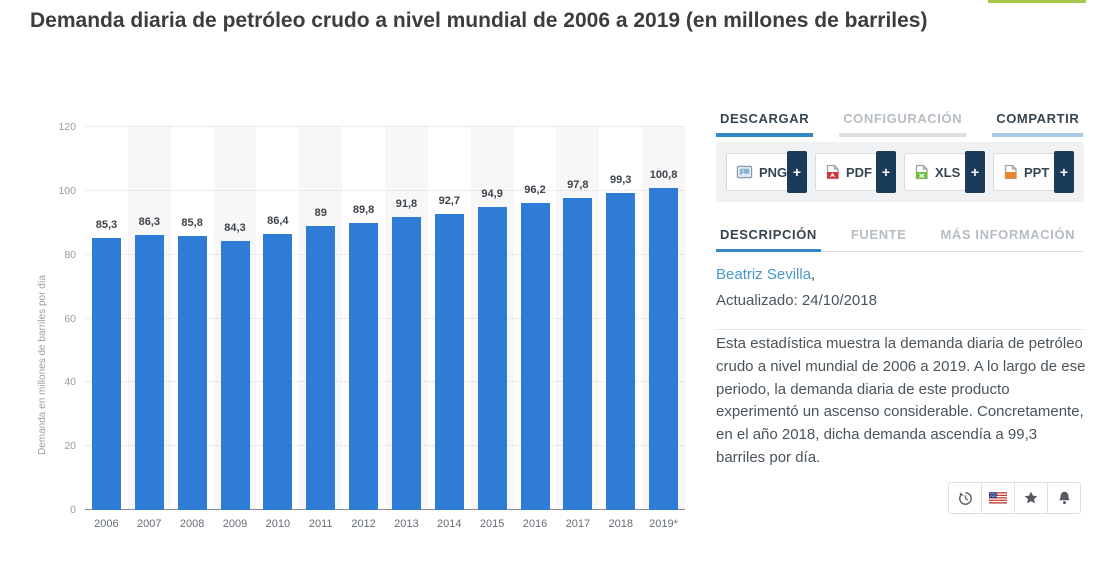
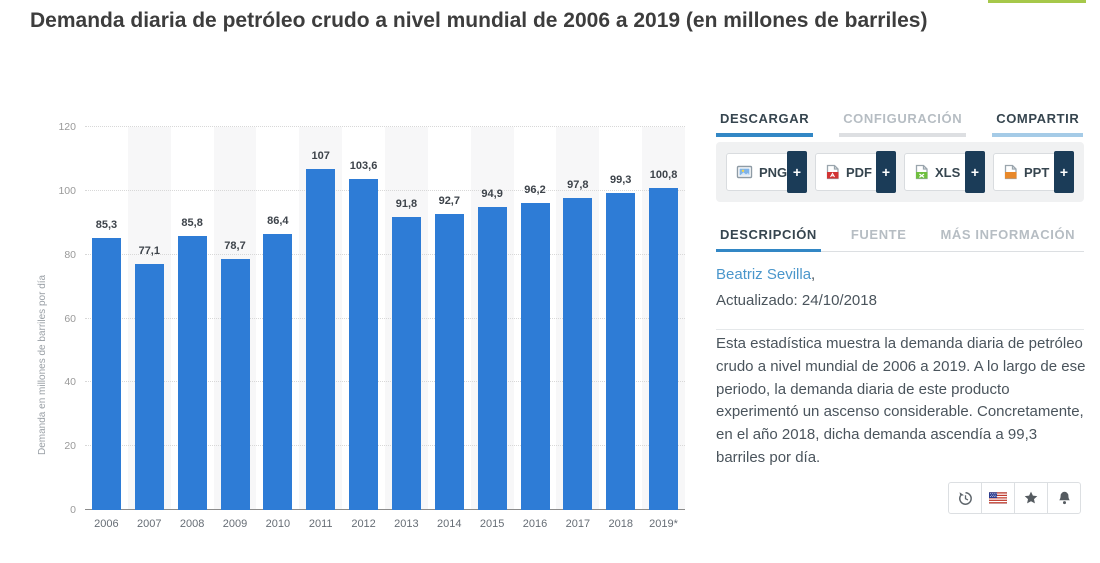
2007: 86,3 -> 77,1
2009: 84,3 -> 78,7
2011: 89 -> 107
2012: 89,8 -> 103,6
